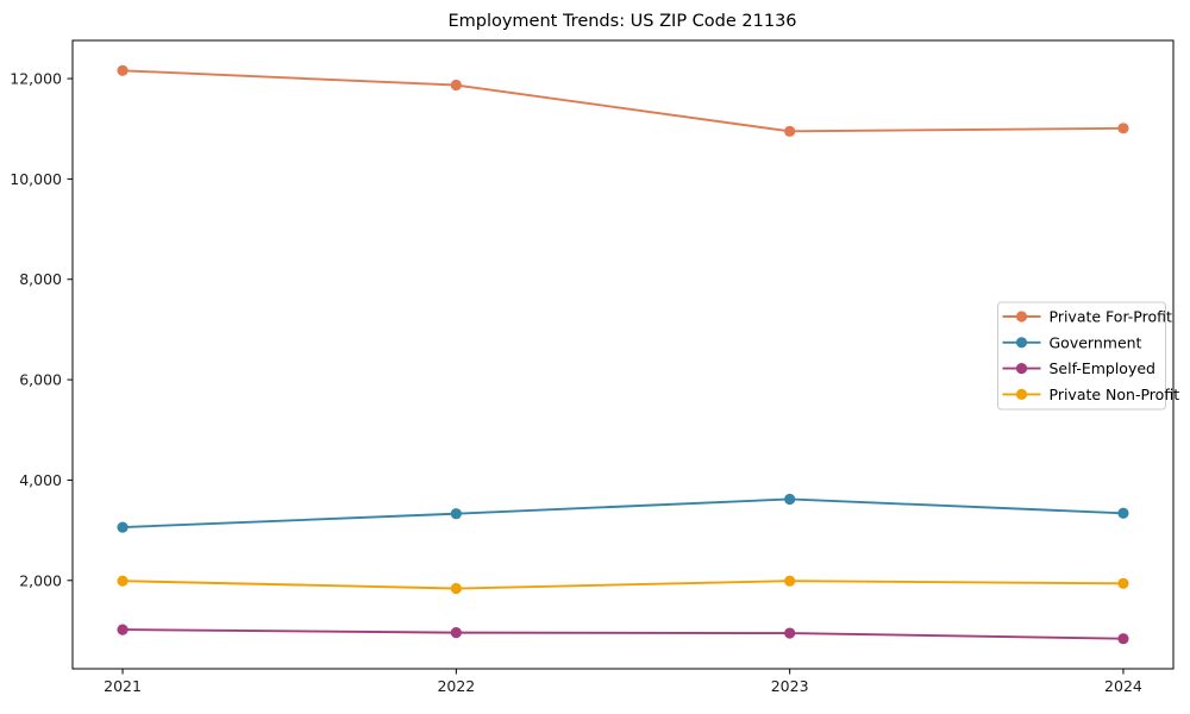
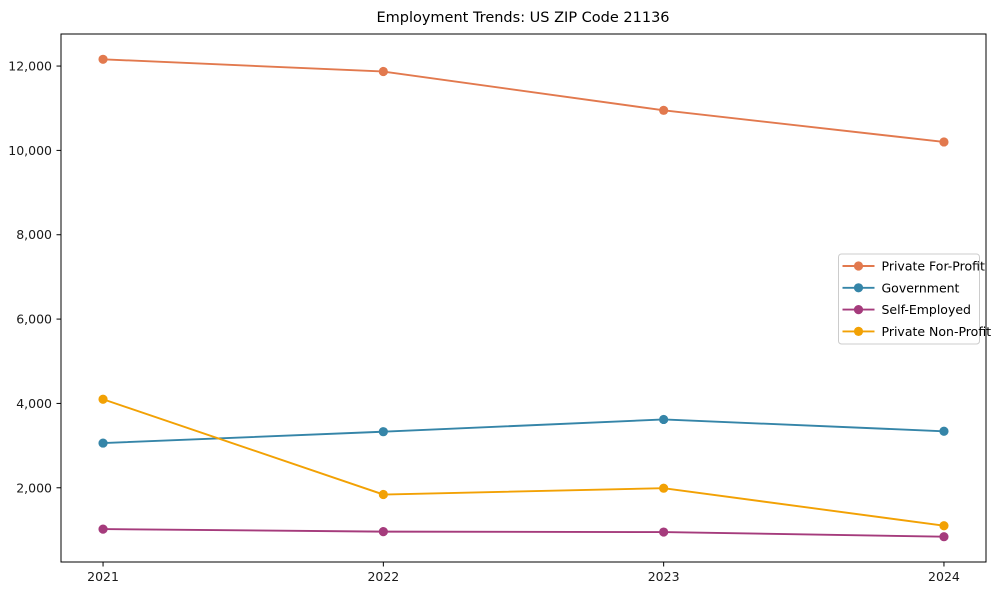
Private Non-Profit/2021: 2000 -> 4100
Private For-Profit/2024: 11000 -> 10200
Private Non-Profit/2024: 1900 -> 1100
